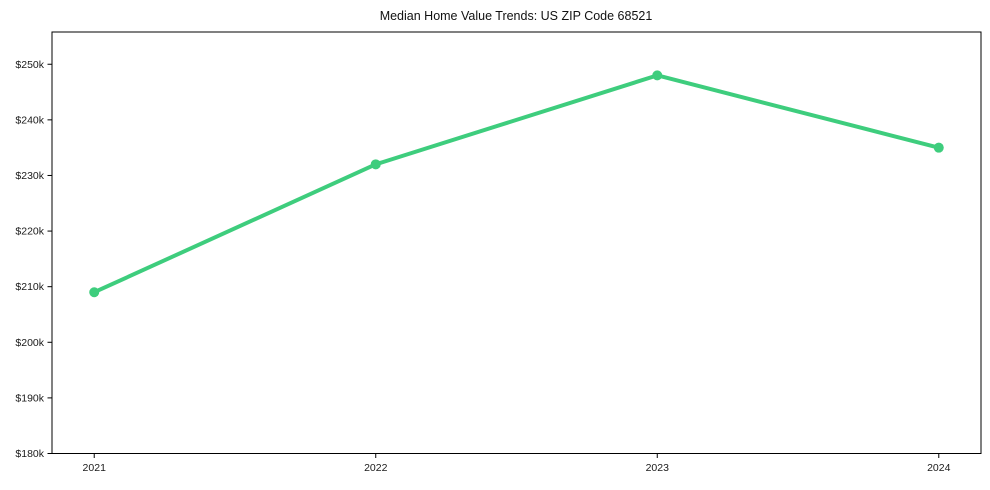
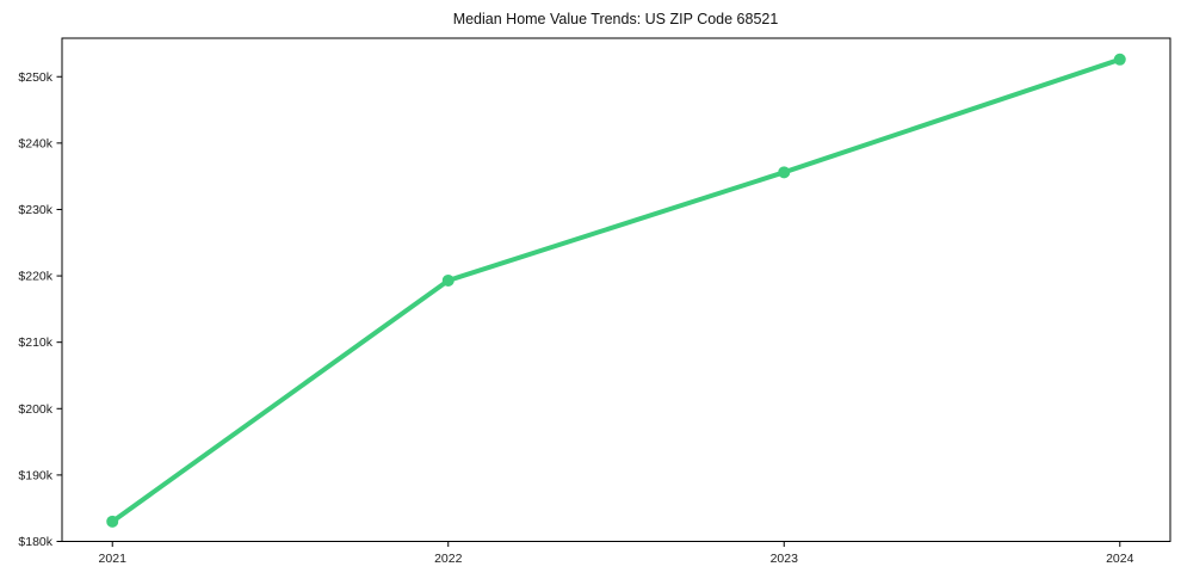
2021: $209k -> $183k
2022: $232k -> $219k
2023: $248k -> $236k
2024: $235k -> $253k
